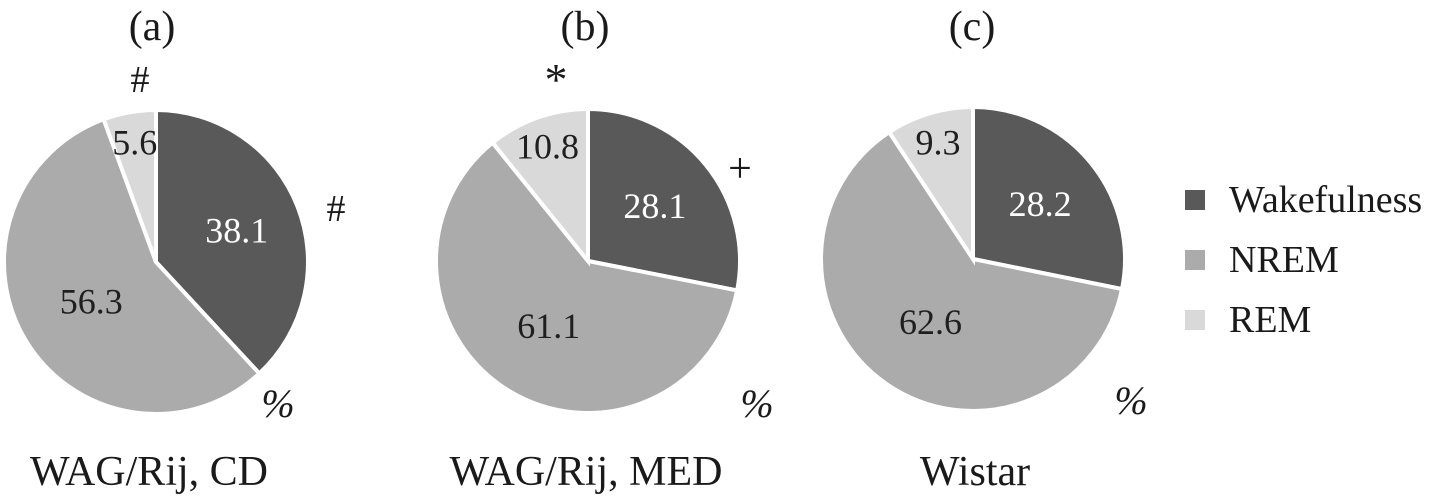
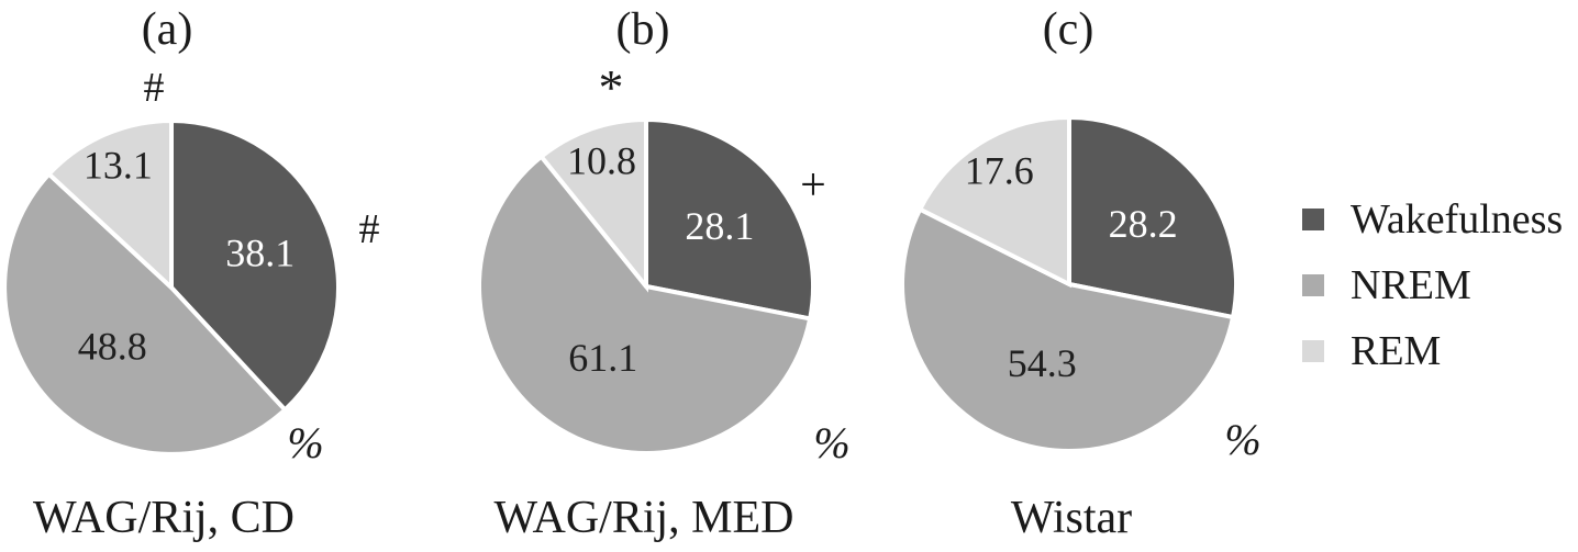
(a)/NREM: 56.3 -> 48.8
(a)/REM: 5.6 -> 13.1
(c)/NREM: 62.6 -> 54.3
(c)/REM: 9.3 -> 17.6
